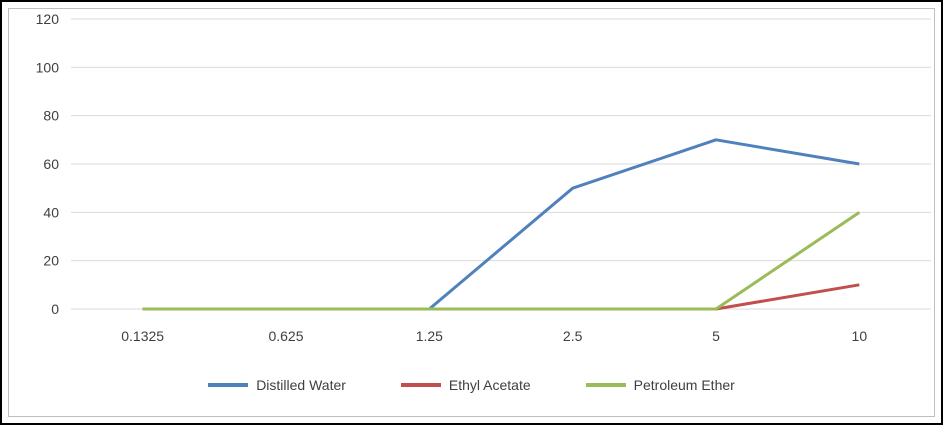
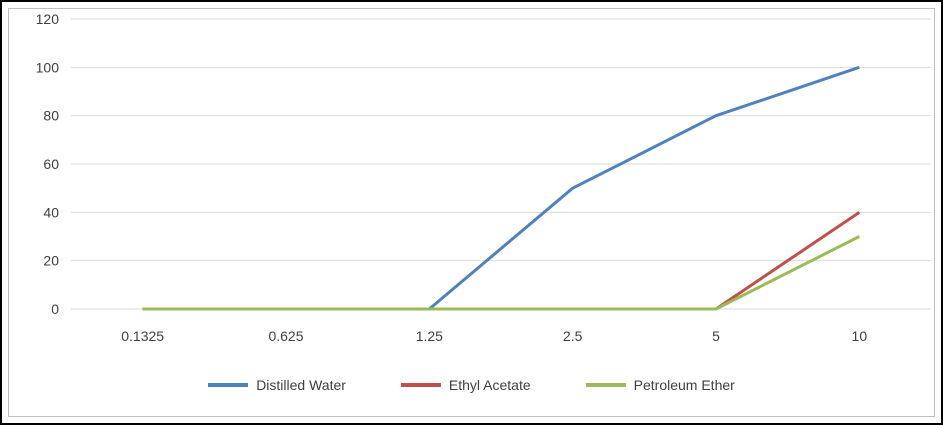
Distilled Water/5: 70 -> 80
Distilled Water/10: 60 -> 100
Ethyl Acetate/10: 10 -> 40
Petroleum Ether/10: 40 -> 30
